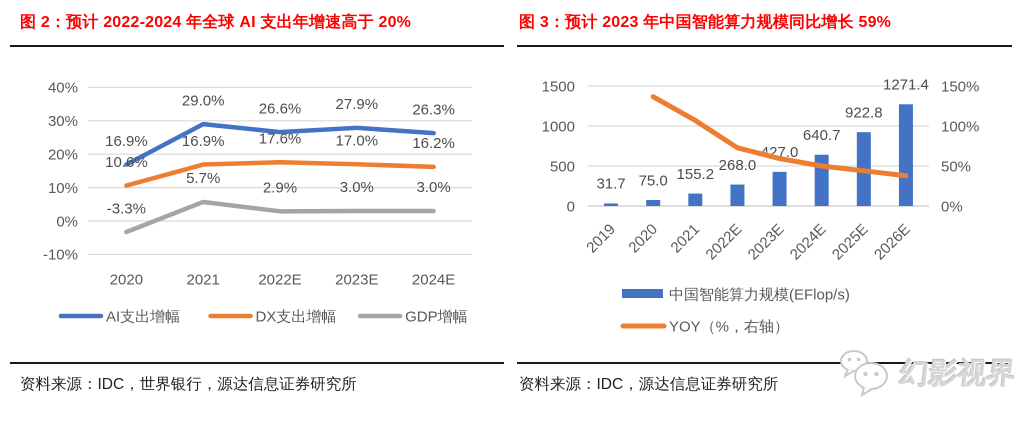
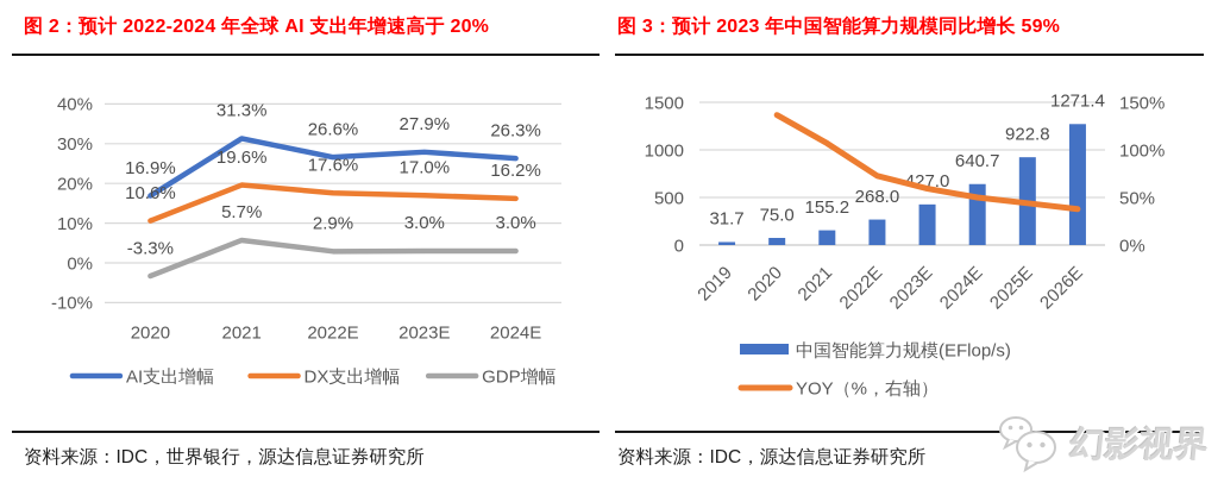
图 2：预计 2022-2024 年全球 AI 支出年增速高于 20%/AI支出增幅/2021: 29.0% -> 31.3%
图 2：预计 2022-2024 年全球 AI 支出年增速高于 20%/DX支出增幅/2021: 16.9% -> 19.6%
